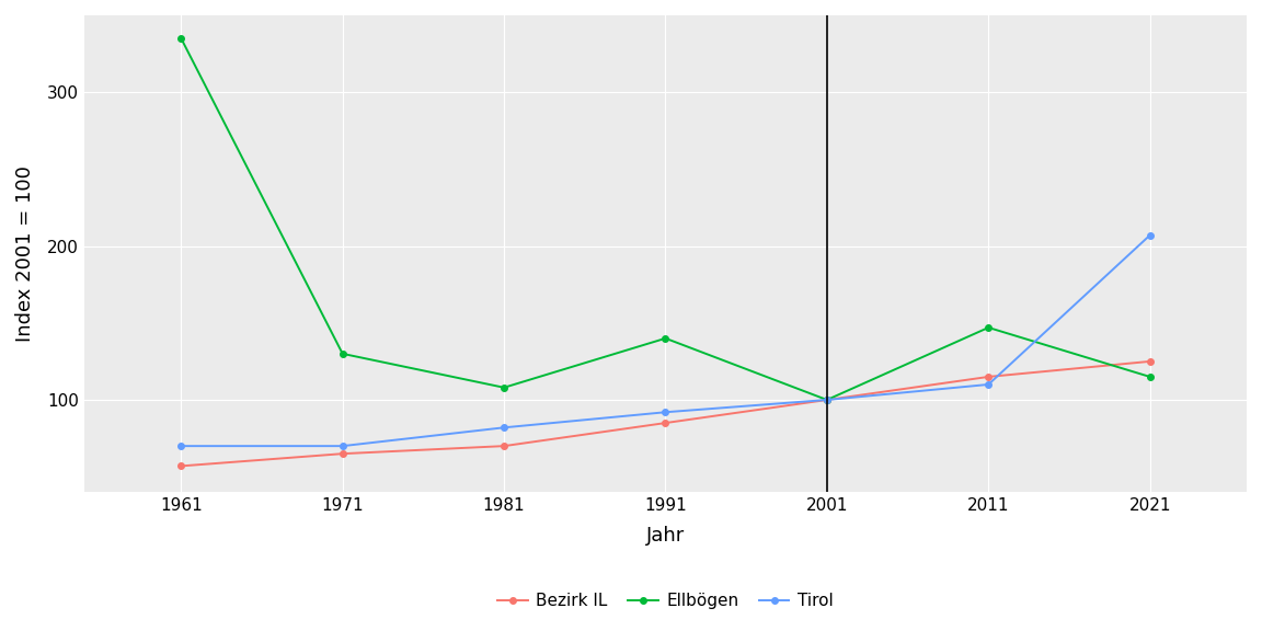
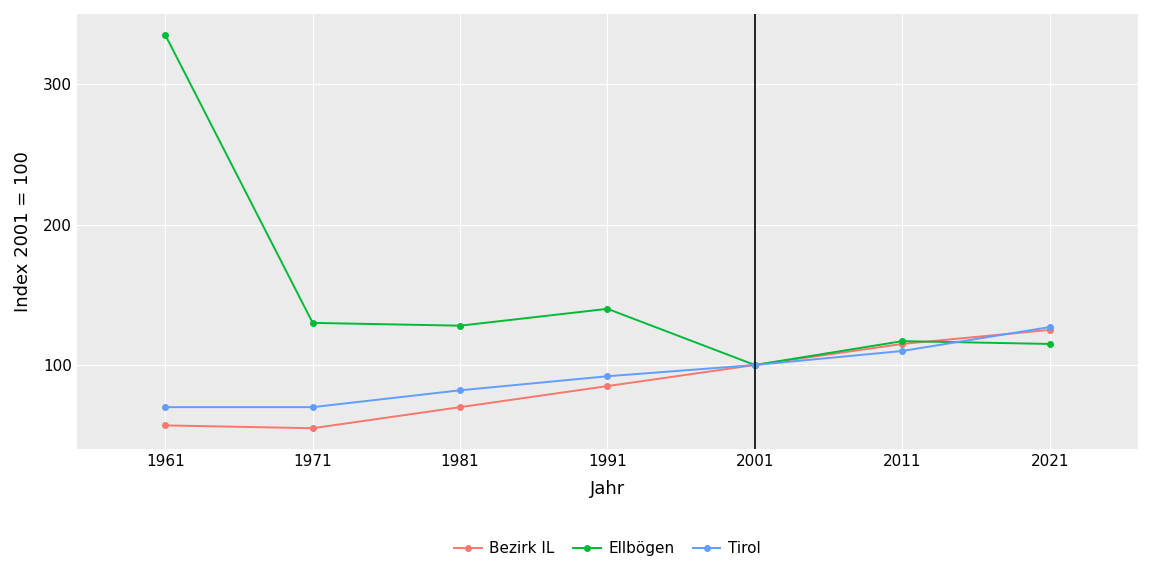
Bezirk IL/1971: 65 -> 55
Ellbögen/1981: 108 -> 128
Ellbögen/2011: 147 -> 117
Tirol/2021: 207 -> 127
